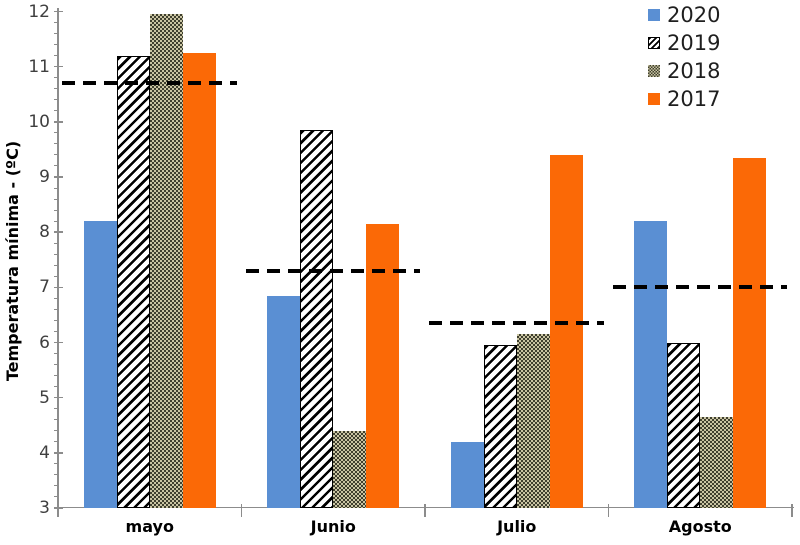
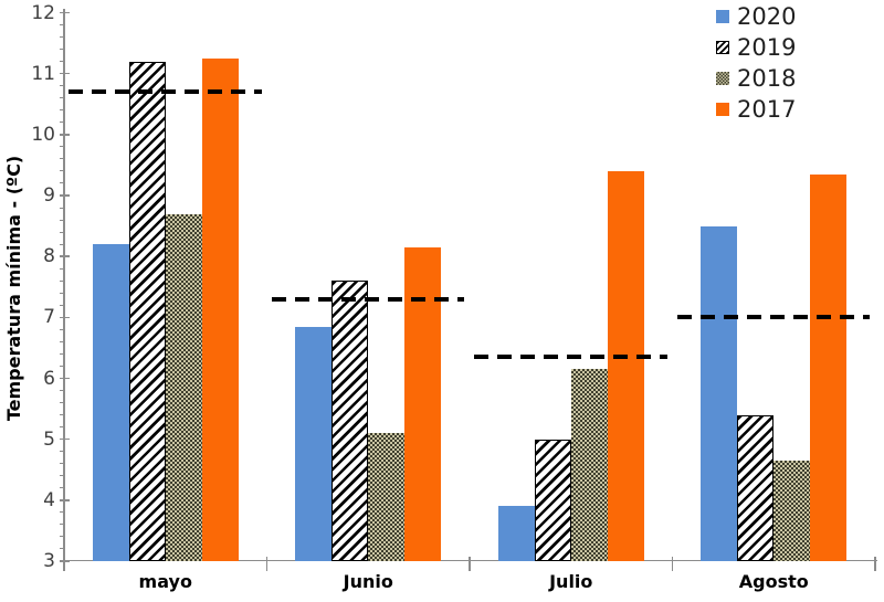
2018/mayo: 11.9 -> 8.7
2019/Junio: 9.8 -> 7.6
2018/Junio: 4.4 -> 5.1
2020/Julio: 4.2 -> 3.9
2019/Julio: 6.0 -> 5.0
2020/Agosto: 8.2 -> 8.5
2019/Agosto: 6.0 -> 5.4
